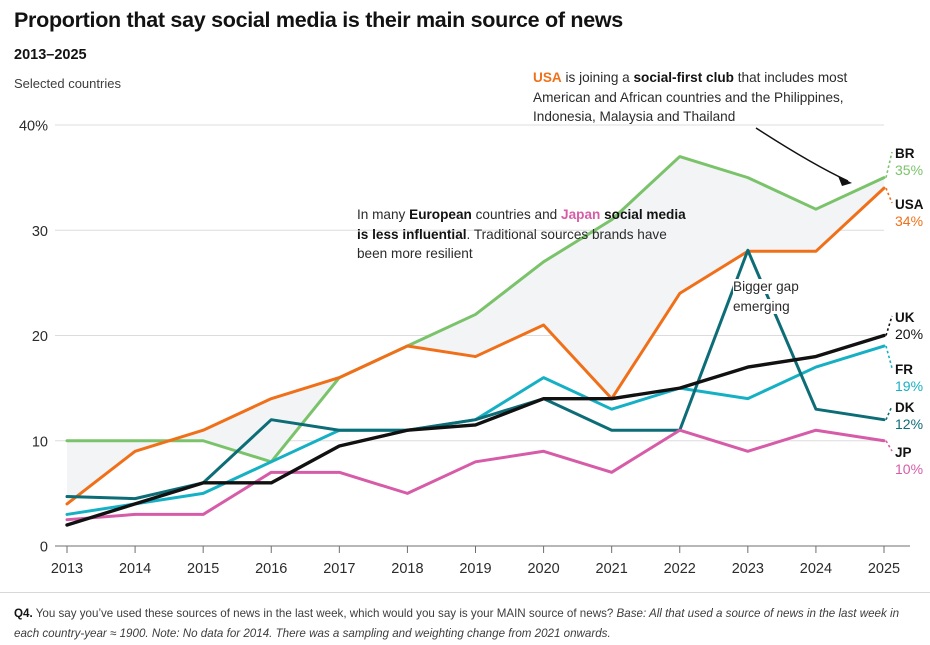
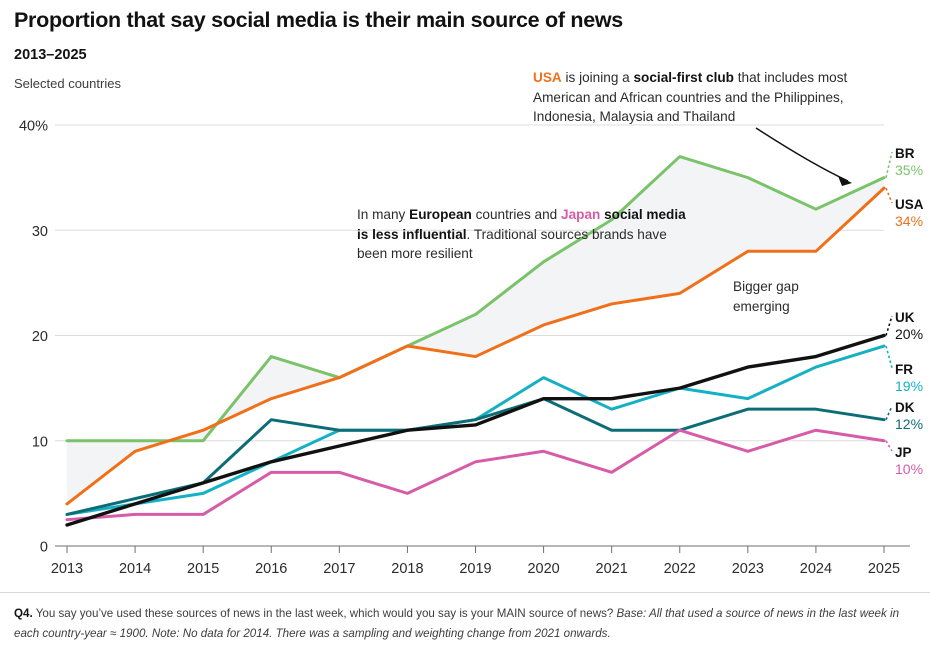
DK/2013: 4.7% -> 3.0%
BR/2016: 8% -> 18%
UK/2016: 6.0% -> 8.0%
USA/2021: 14% -> 23%
DK/2023: 28.1% -> 13.0%
